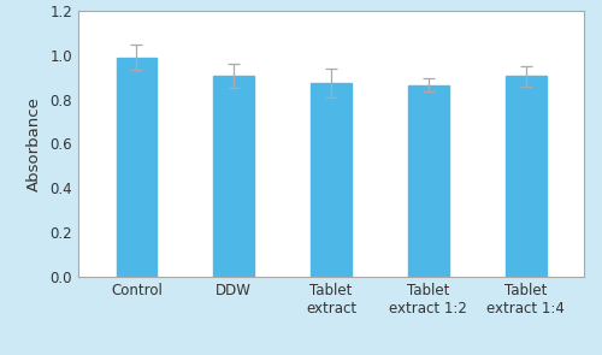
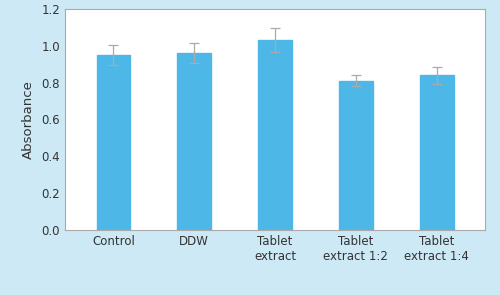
Control: 0.99 -> 0.95
DDW: 0.91 -> 0.96
Tablet extract: 0.88 -> 1.03
Tablet extract 1:2: 0.86 -> 0.81
Tablet extract 1:4: 0.91 -> 0.84
